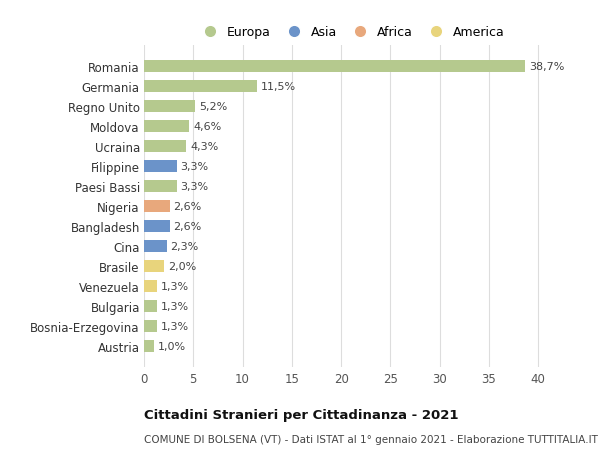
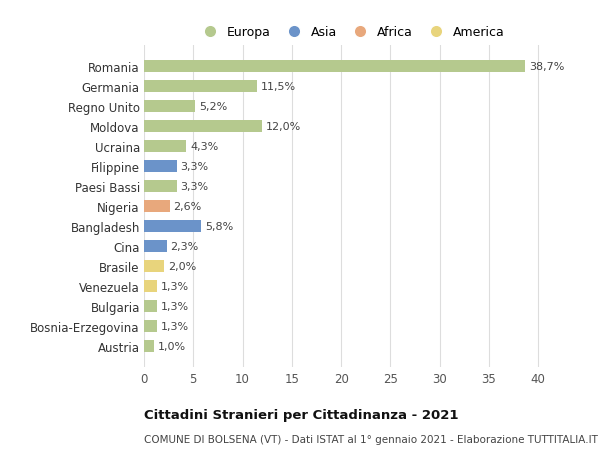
Moldova: 4,6% -> 12,0%
Bangladesh: 2,6% -> 5,8%
